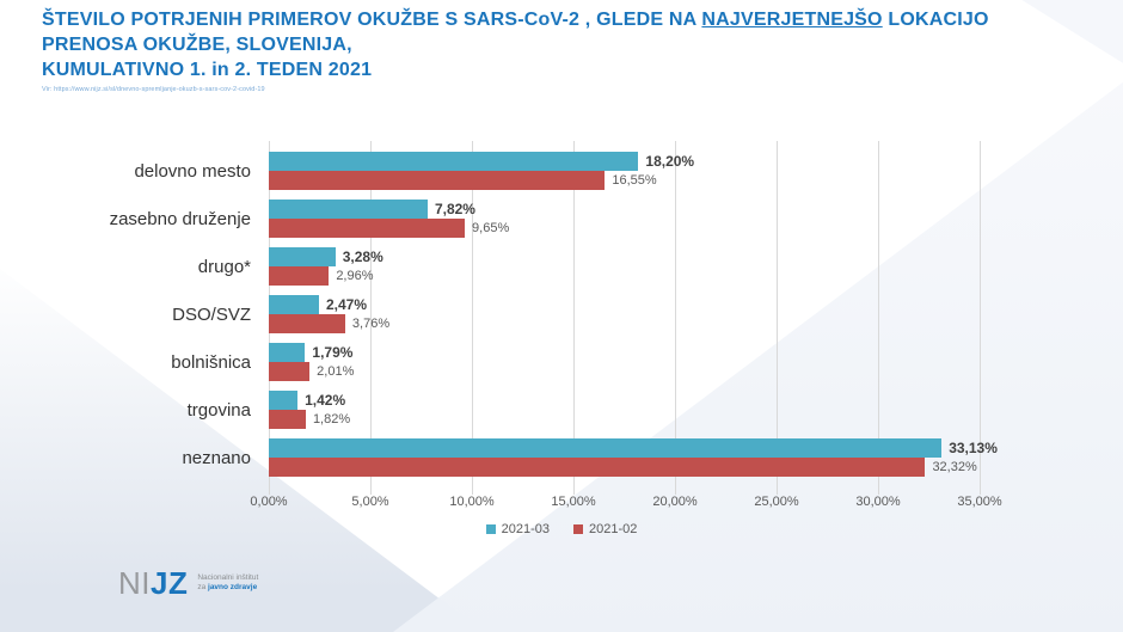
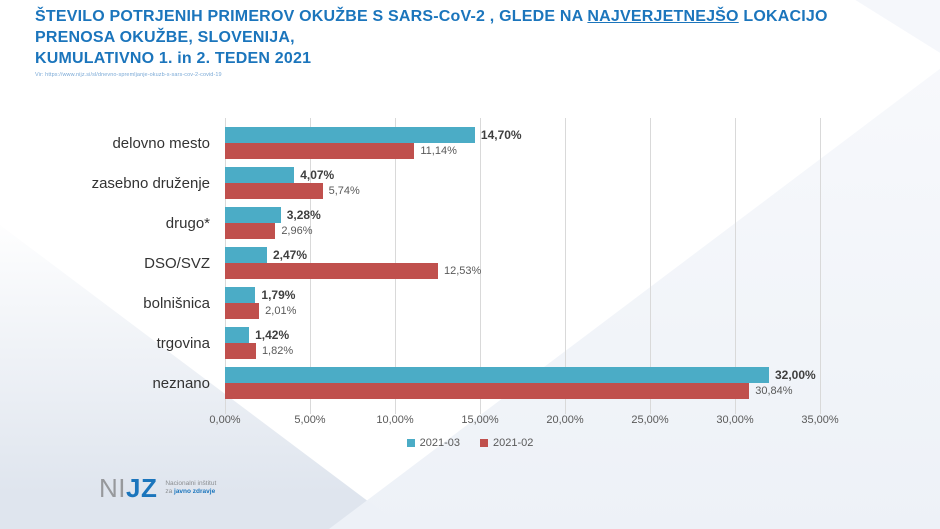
2021-03/delovno mesto: 18,20% -> 14,70%
2021-02/delovno mesto: 16,55% -> 11,14%
2021-03/zasebno druženje: 7,82% -> 4,07%
2021-02/zasebno druženje: 9,65% -> 5,74%
2021-02/DSO/SVZ: 3,76% -> 12,53%
2021-03/neznano: 33,13% -> 32,00%
2021-02/neznano: 32,32% -> 30,84%
